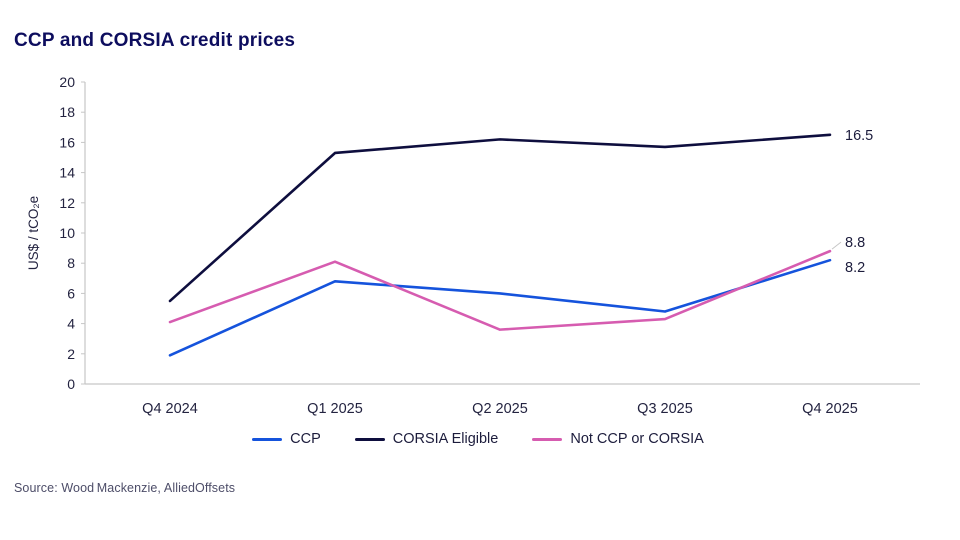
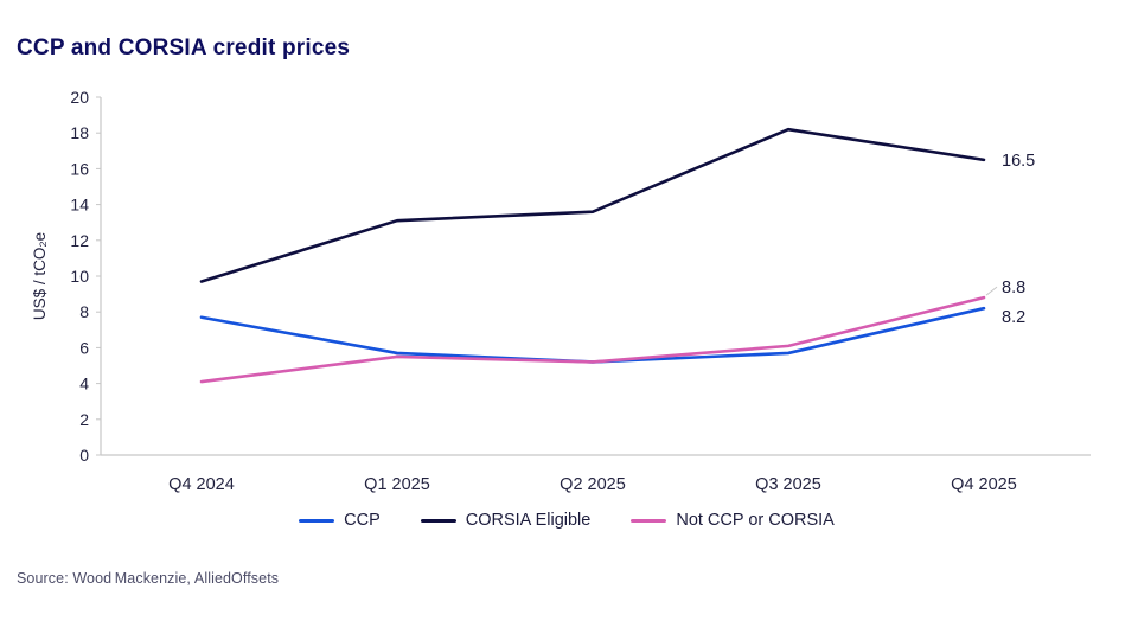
CCP/Q4 2024: 1.9 -> 7.7
CORSIA Eligible/Q4 2024: 5.5 -> 9.7
CCP/Q1 2025: 6.8 -> 5.7
CORSIA Eligible/Q1 2025: 15.3 -> 13.1
Not CCP or CORSIA/Q1 2025: 8.1 -> 5.5
CCP/Q2 2025: 6.0 -> 5.2
CORSIA Eligible/Q2 2025: 16.2 -> 13.6
Not CCP or CORSIA/Q2 2025: 3.6 -> 5.2
CCP/Q3 2025: 4.8 -> 5.7
CORSIA Eligible/Q3 2025: 15.7 -> 18.2
Not CCP or CORSIA/Q3 2025: 4.3 -> 6.1
